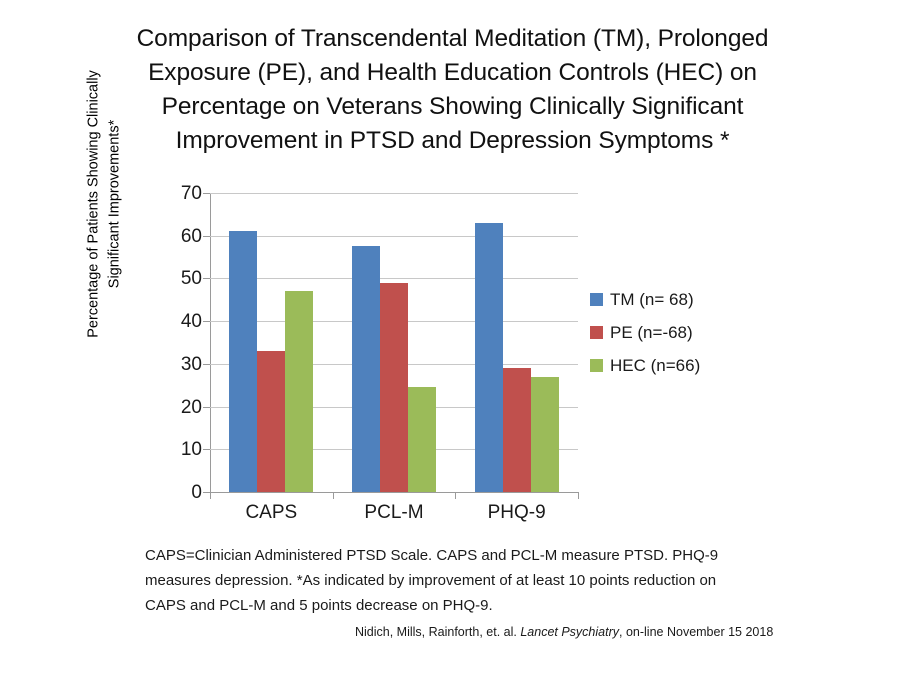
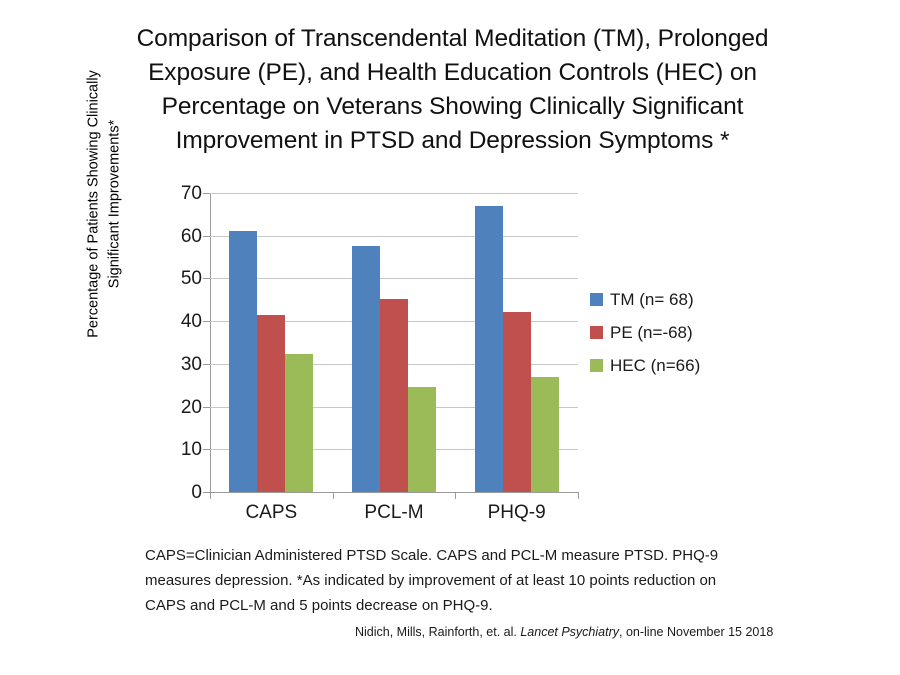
PE (n=-68)/CAPS: 33 -> 42
HEC (n=66)/CAPS: 47 -> 32
PE (n=-68)/PCL-M: 49 -> 45
TM (n= 68)/PHQ-9: 63 -> 67
PE (n=-68)/PHQ-9: 29 -> 42
